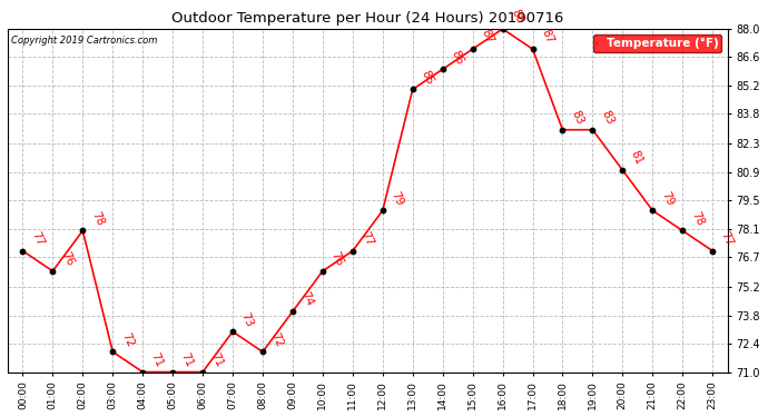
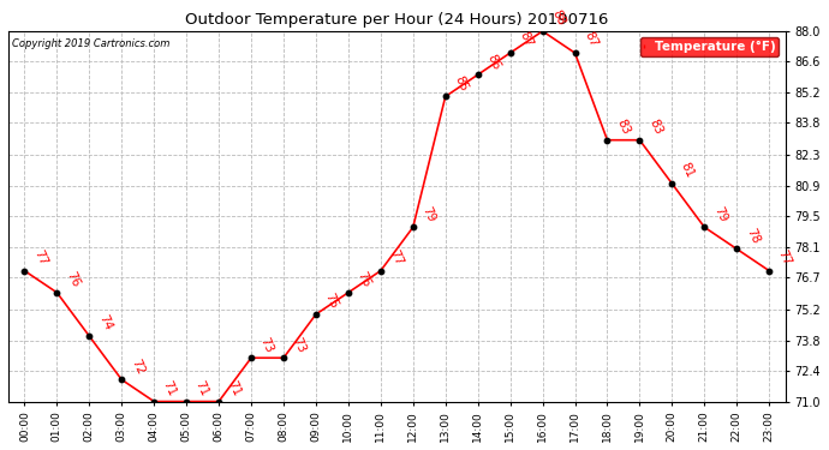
02:00: 78 -> 74
08:00: 72 -> 73
09:00: 74 -> 75
